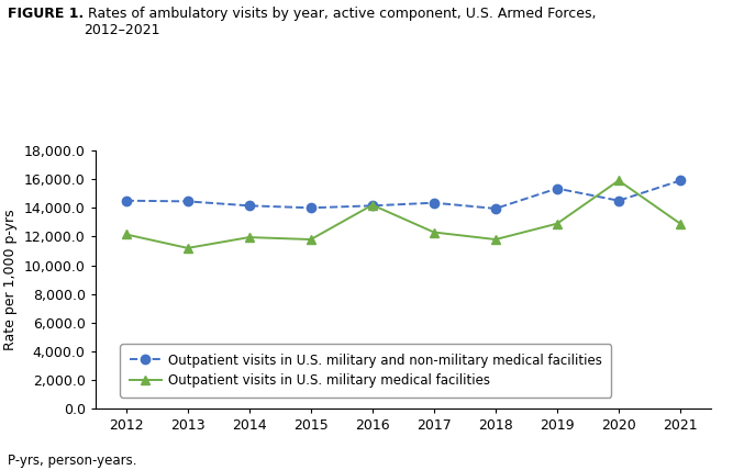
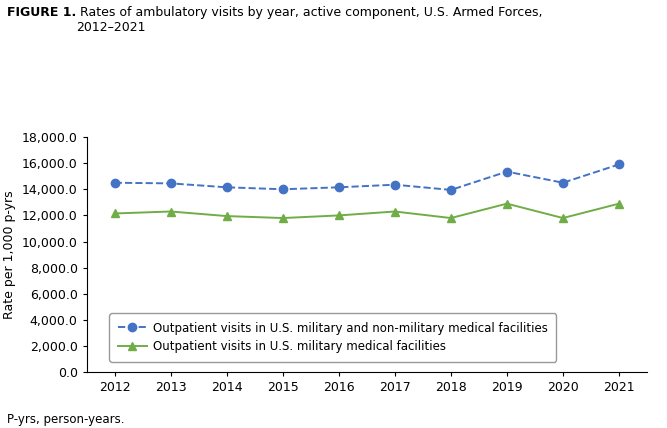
Outpatient visits in U.S. military medical facilities/2013: 11,200 -> 12,300
Outpatient visits in U.S. military medical facilities/2016: 14,200 -> 12,000
Outpatient visits in U.S. military medical facilities/2020: 15,900 -> 11,800
